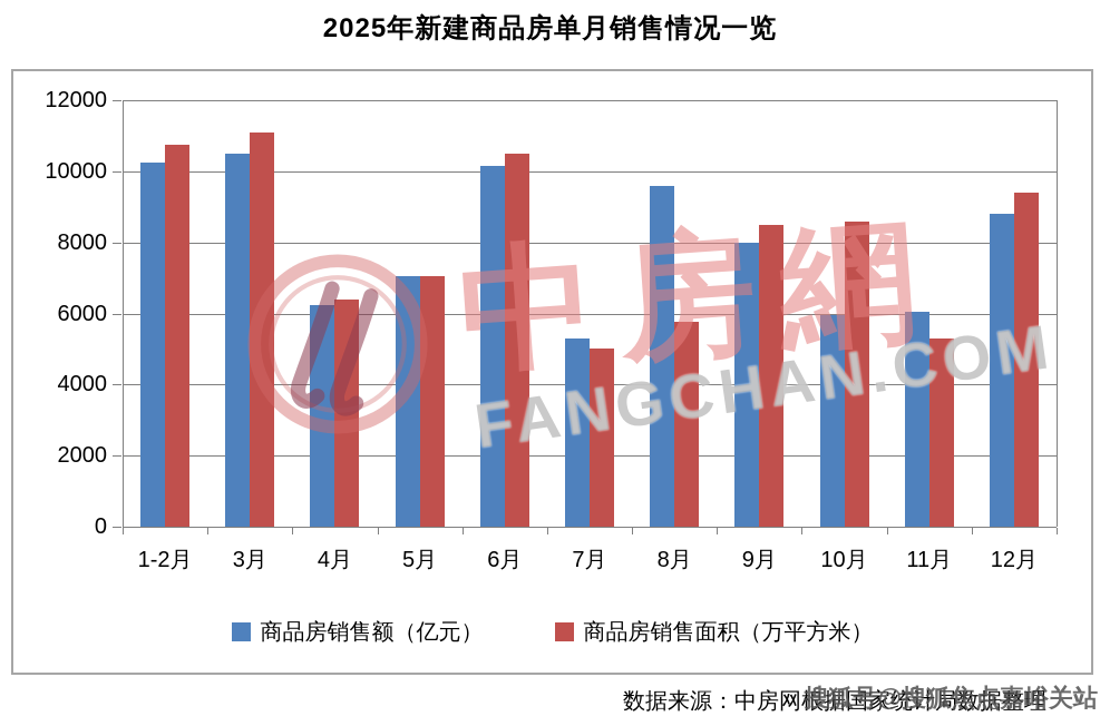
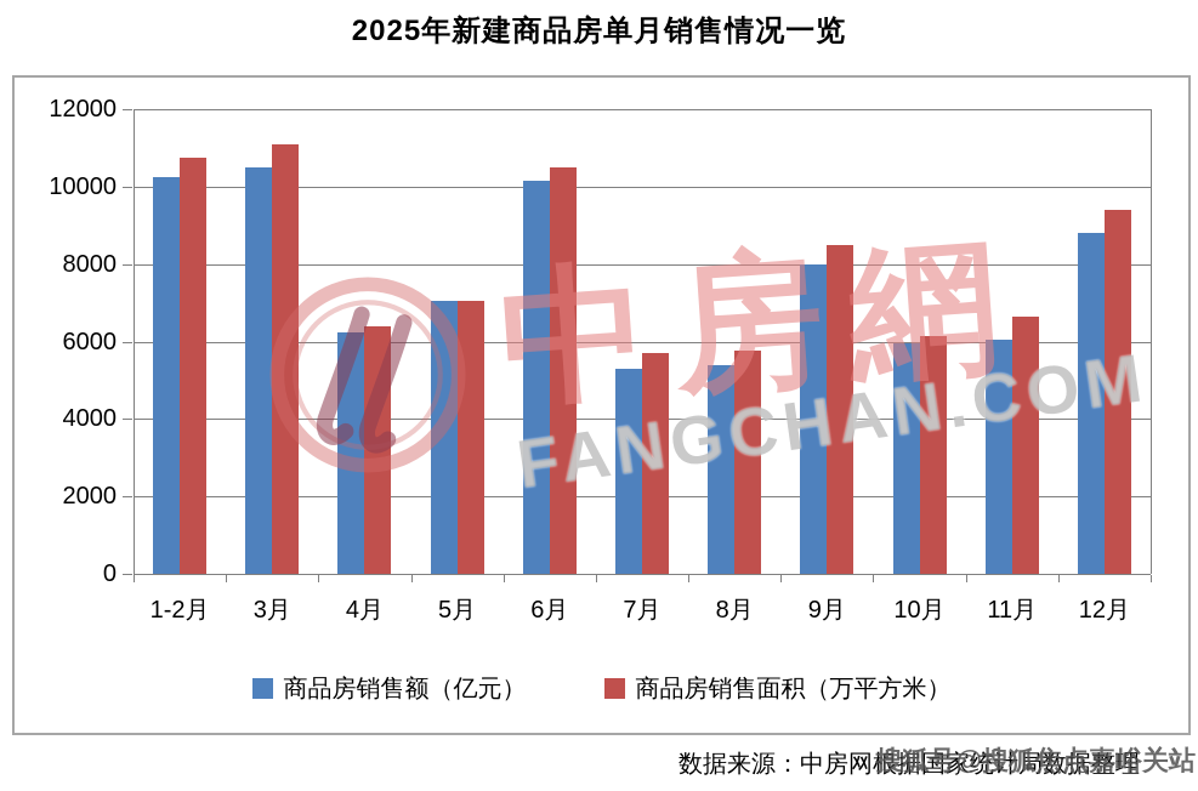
商品房销售面积（万平方米）/7月: 5000 -> 5700
商品房销售额（亿元）/8月: 9600 -> 5400
商品房销售面积（万平方米）/10月: 8600 -> 6200
商品房销售面积（万平方米）/11月: 5300 -> 6600
